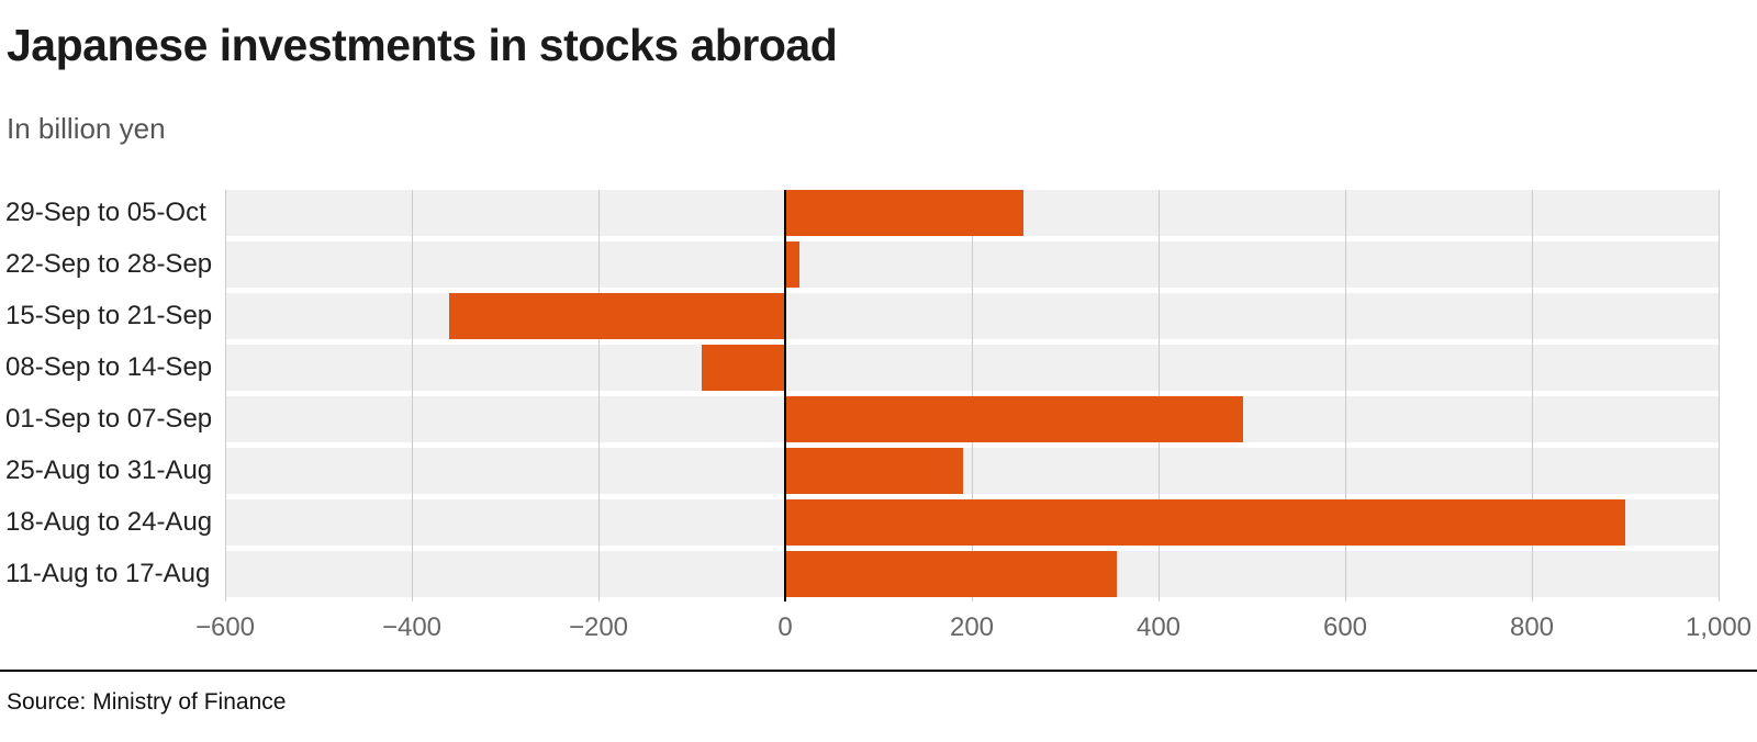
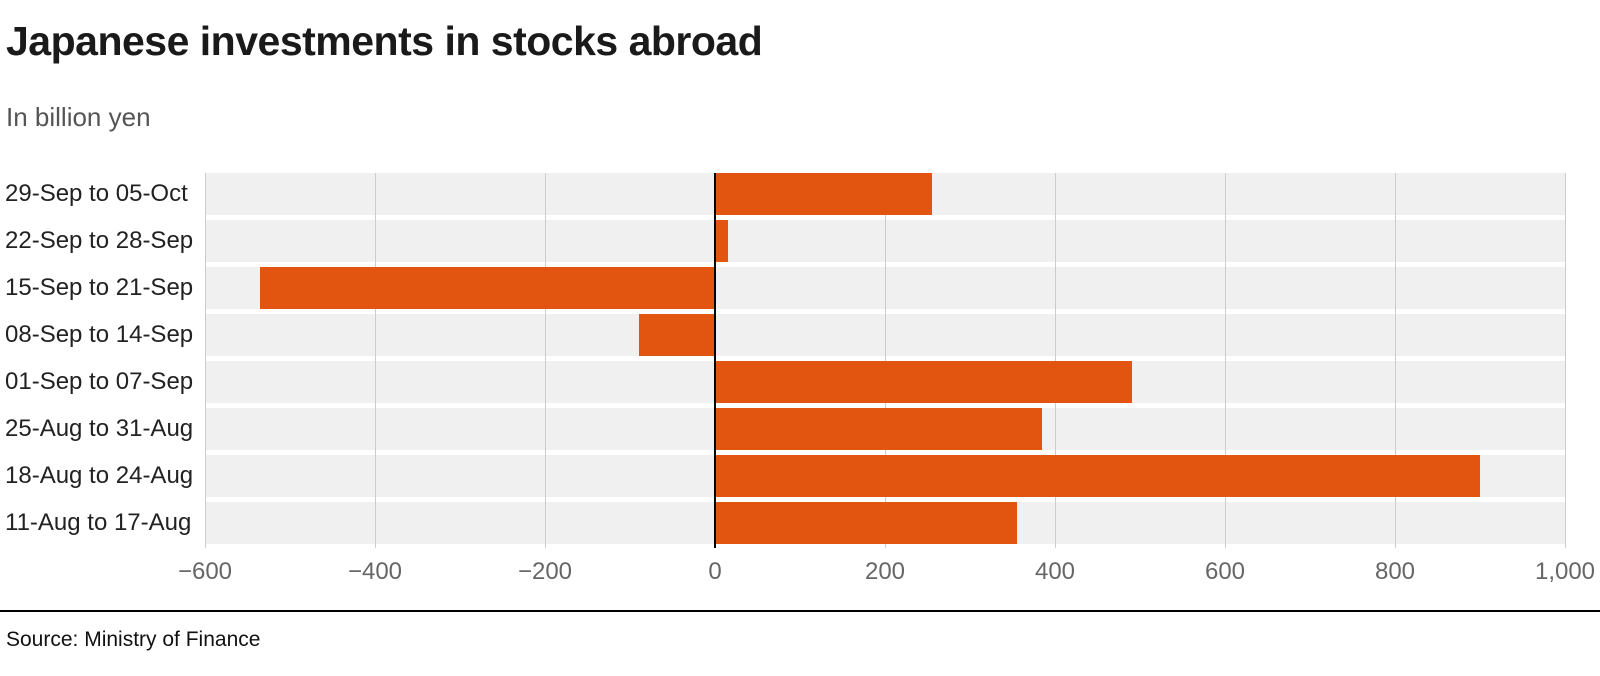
15-Sep to 21-Sep: -360 -> -540
25-Aug to 31-Aug: 190 -> 380
